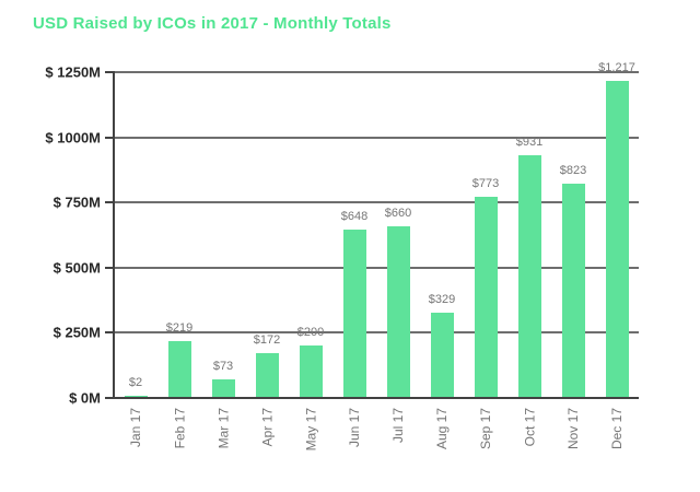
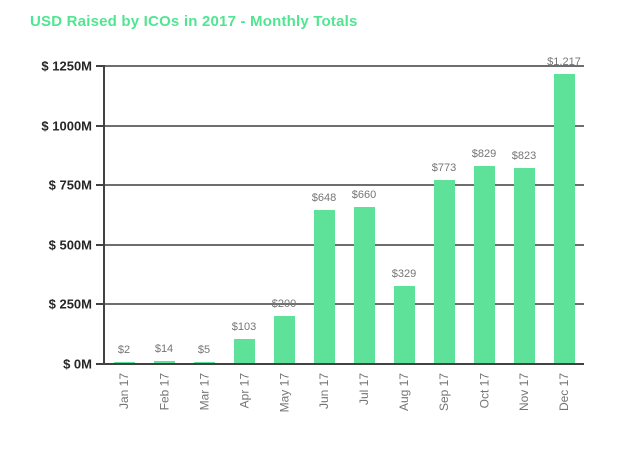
Feb 17: $219 -> $14
Mar 17: $73 -> $5
Apr 17: $172 -> $103
Oct 17: $931 -> $829
